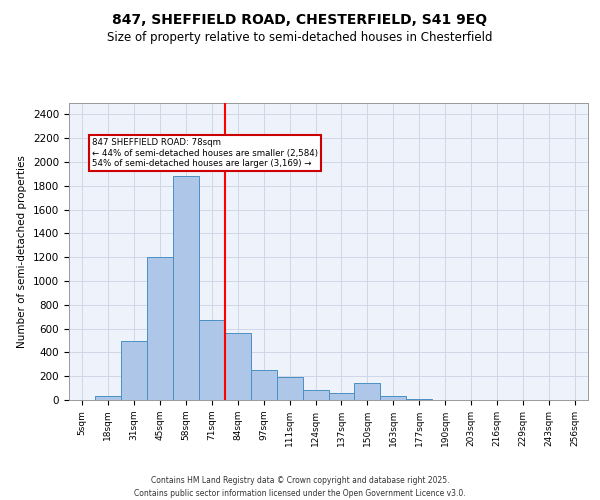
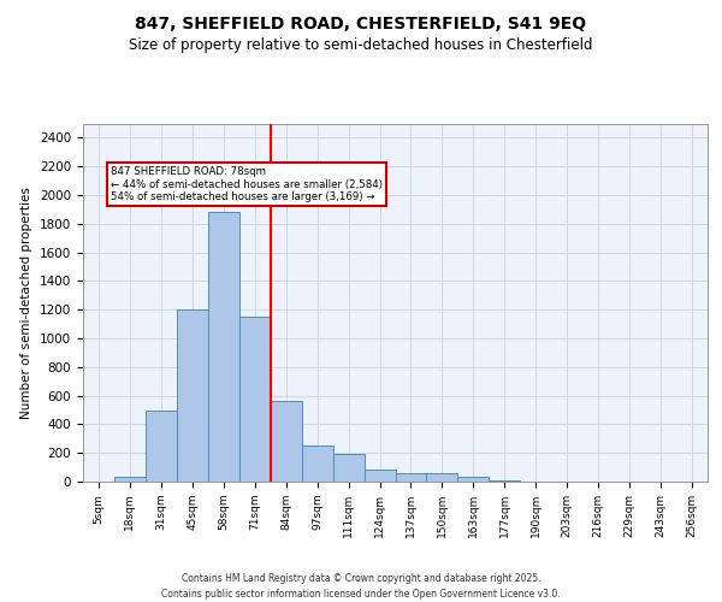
71sqm: 670 -> 1150
150sqm: 140 -> 60
